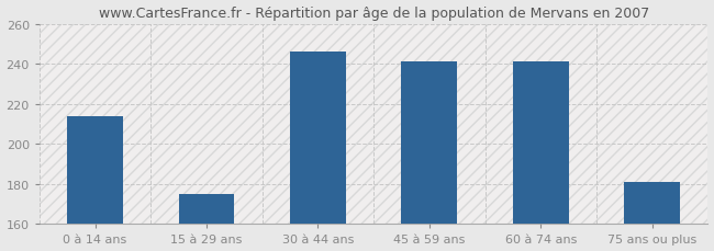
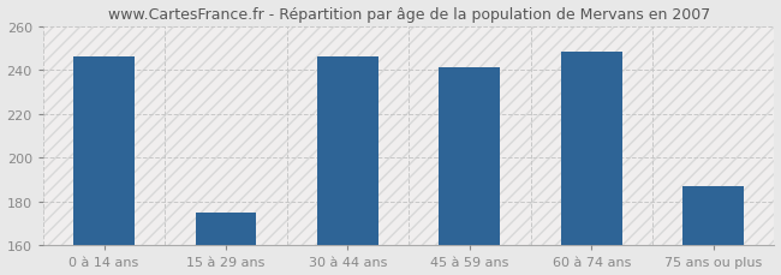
0 à 14 ans: 214 -> 246
60 à 74 ans: 241 -> 248
75 ans ou plus: 181 -> 187
